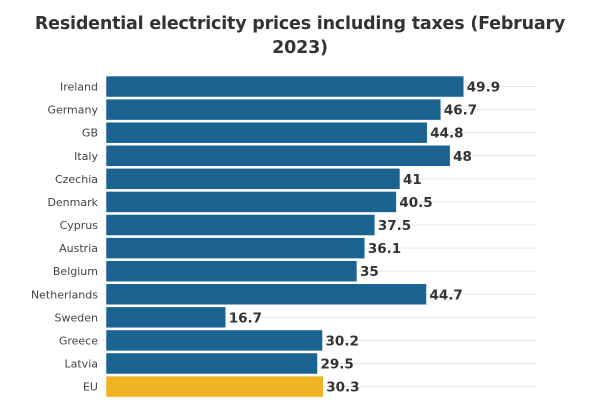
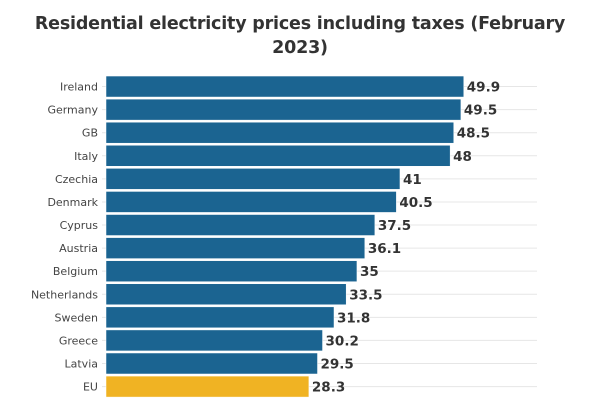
Germany: 46.7 -> 49.5
GB: 44.8 -> 48.5
Netherlands: 44.7 -> 33.5
Sweden: 16.7 -> 31.8
EU: 30.3 -> 28.3
